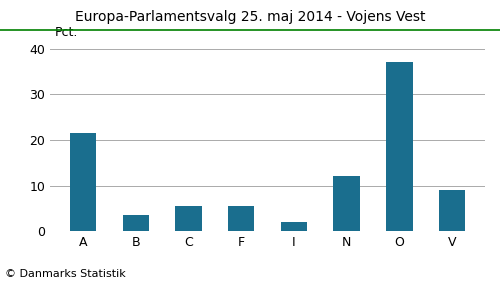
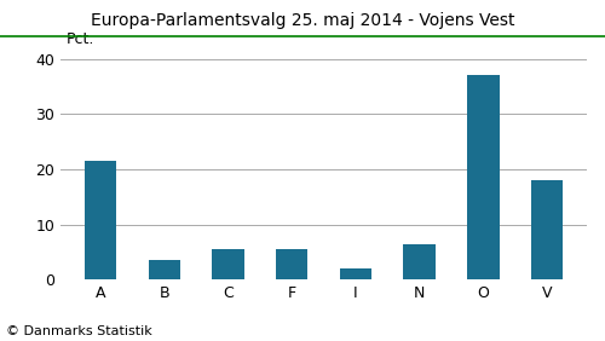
N: 12.0 -> 6.5
V: 9.0 -> 18.0
